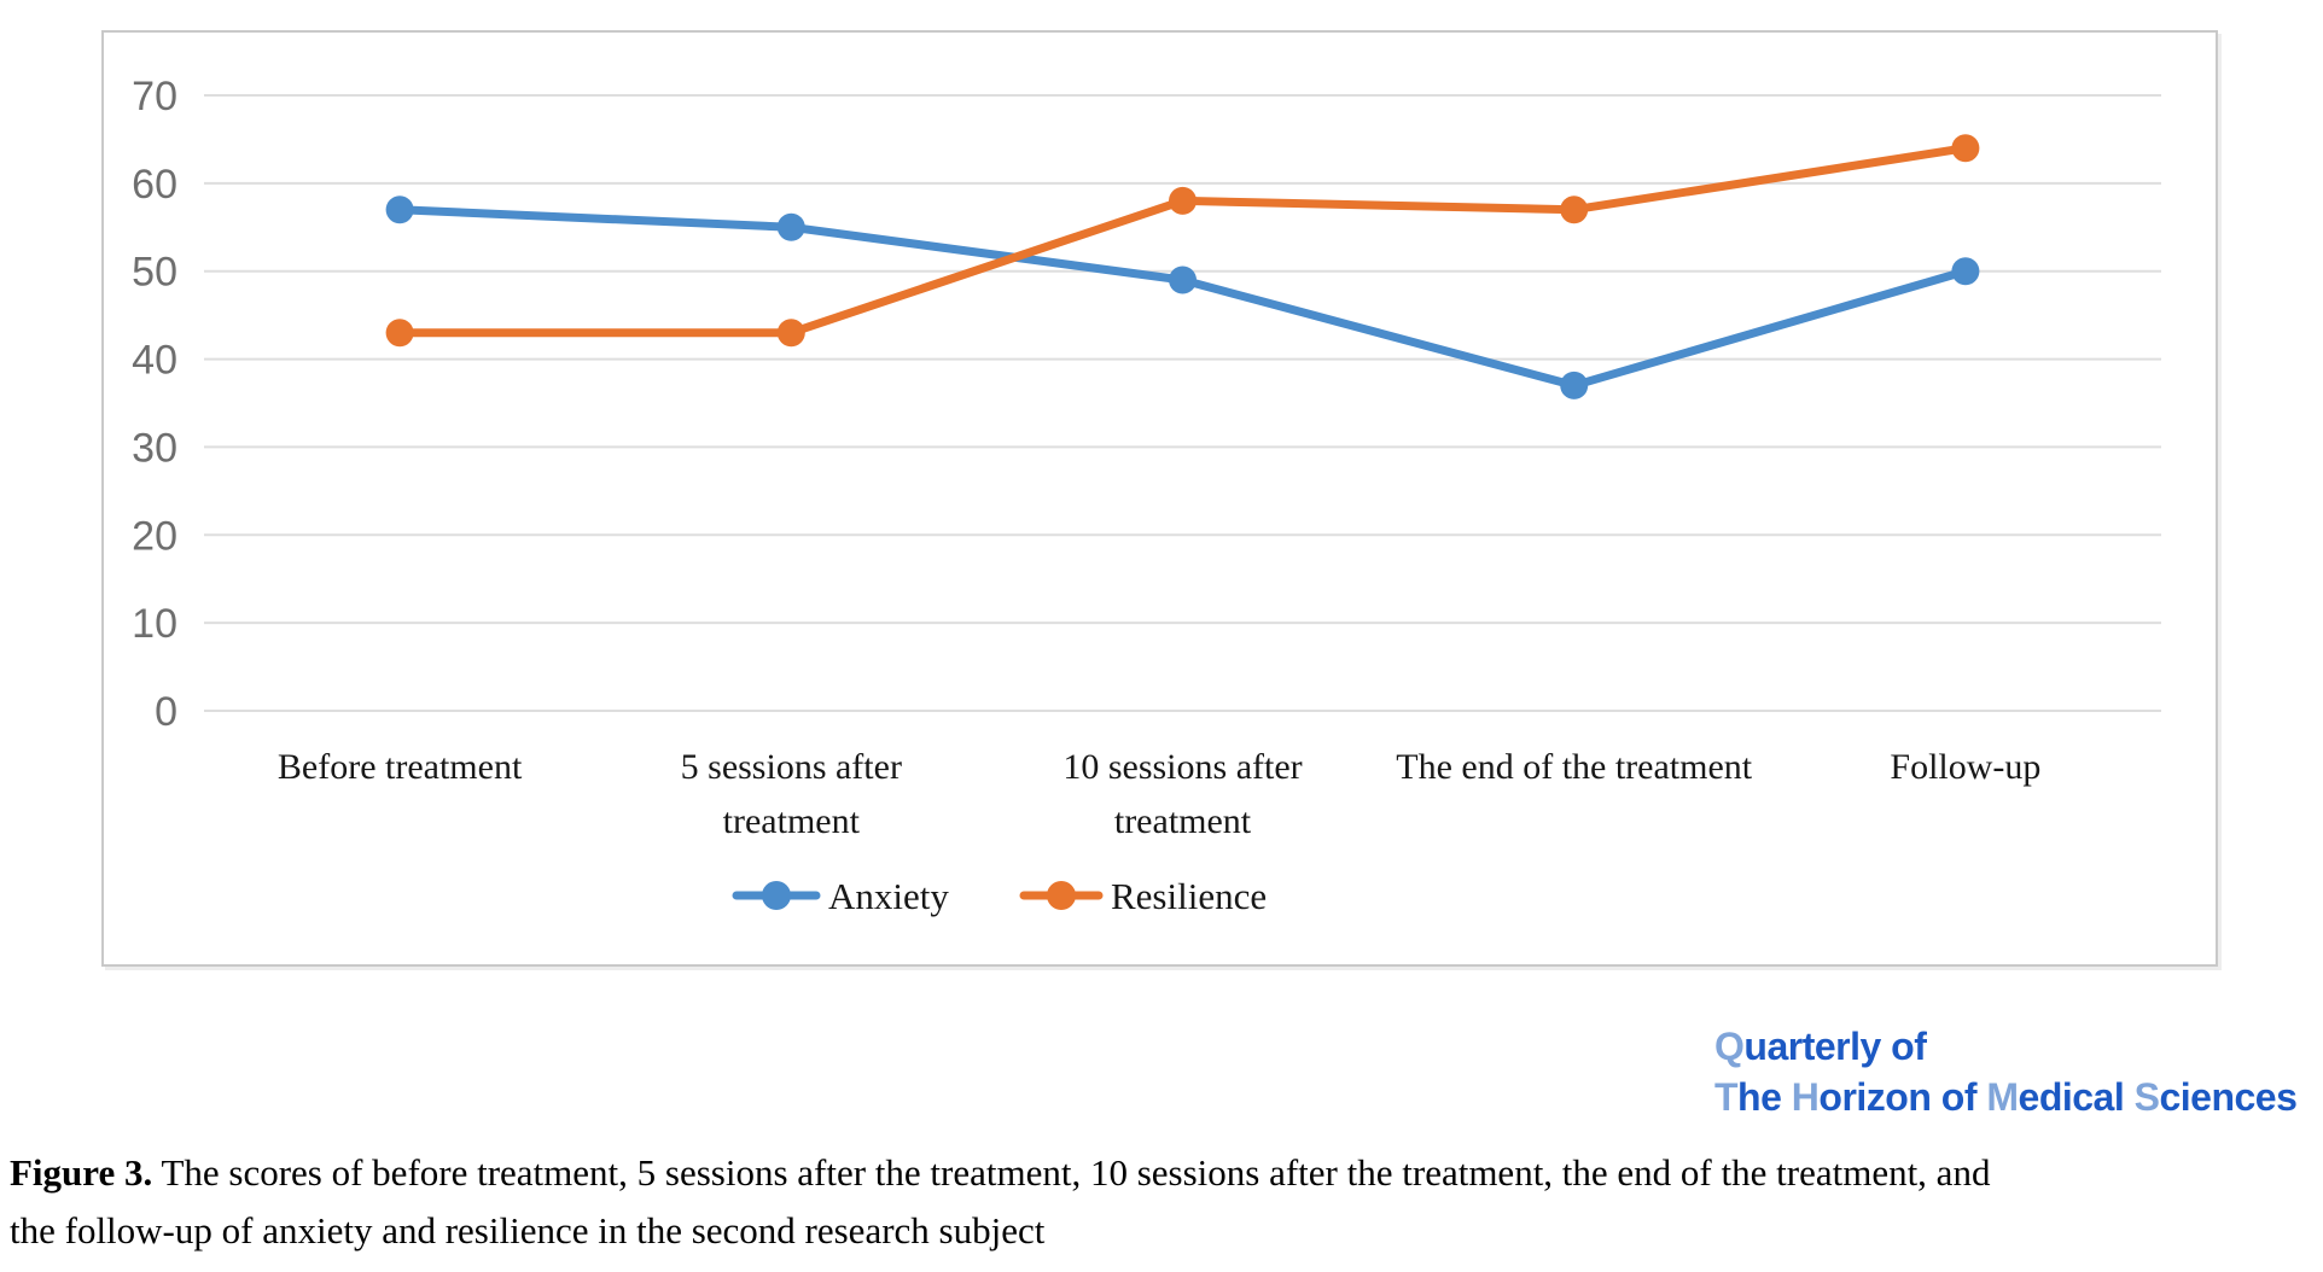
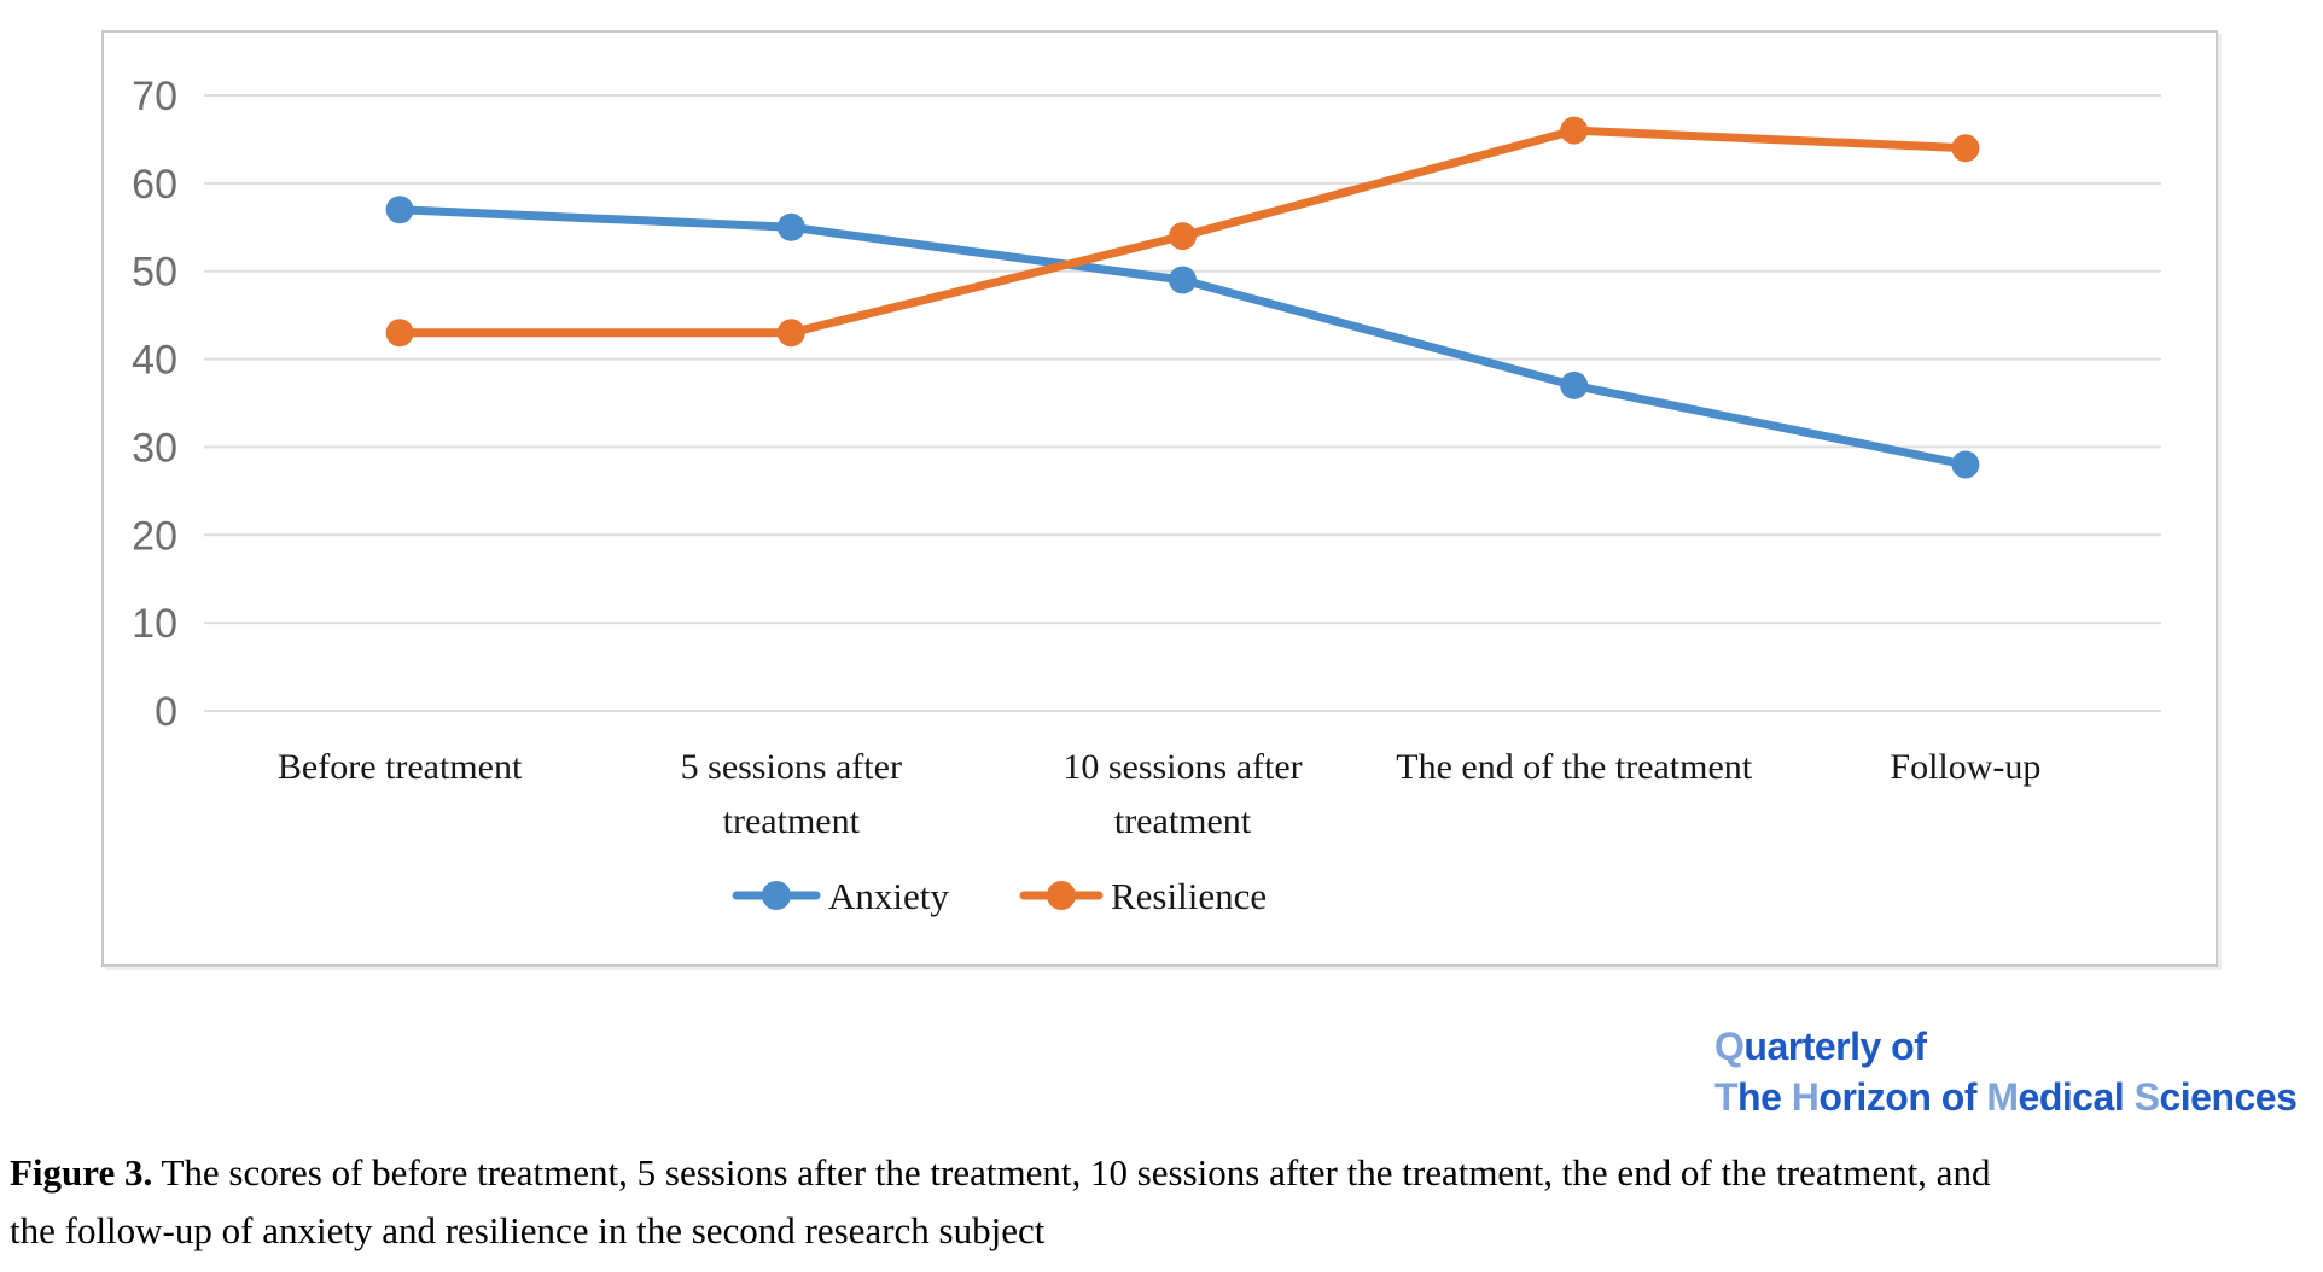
Resilience/10 sessions after treatment: 58 -> 54
Resilience/The end of the treatment: 57 -> 66
Anxiety/Follow-up: 50 -> 28
